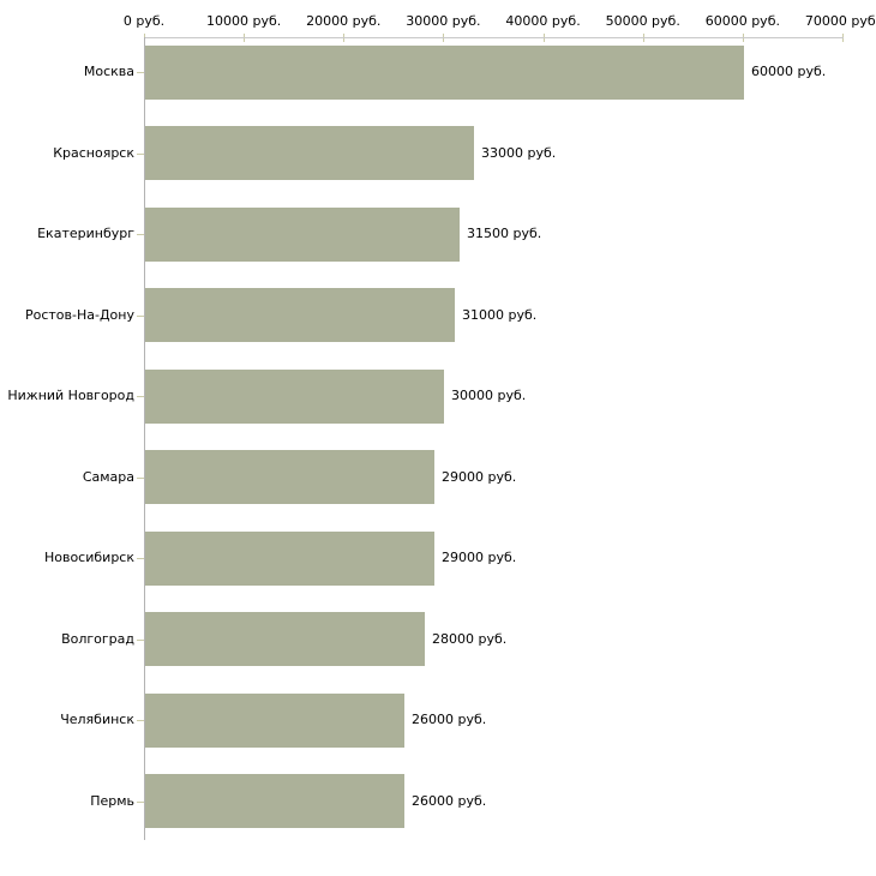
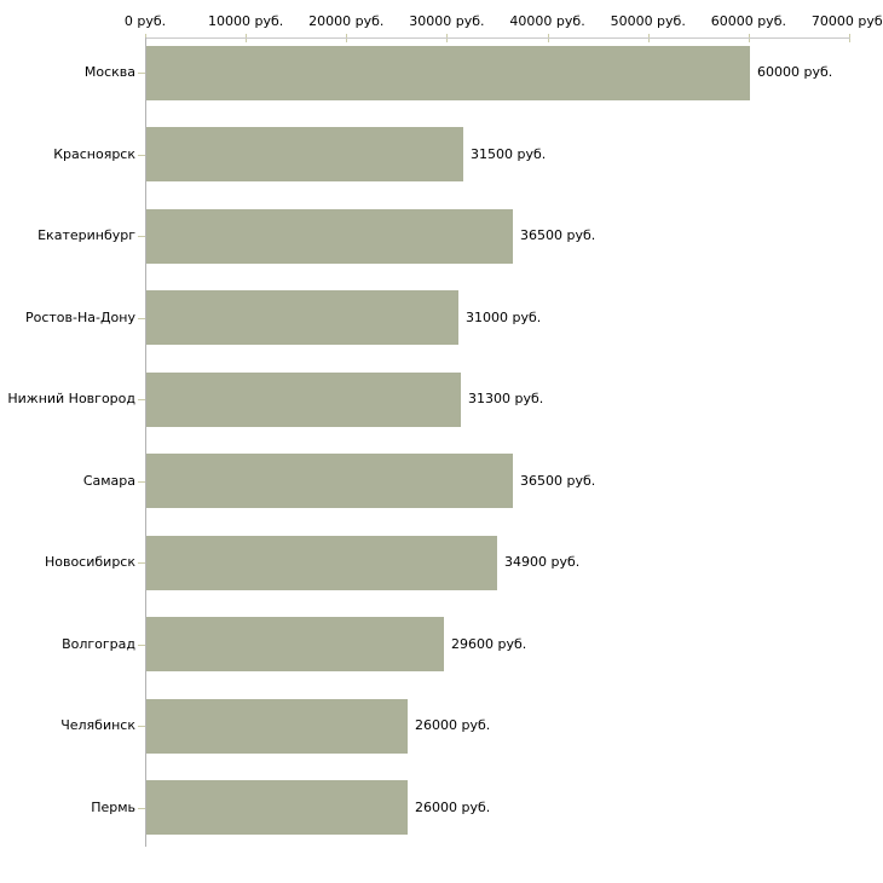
Красноярск: 33000 -> 31500
Екатеринбург: 31500 -> 36500
Нижний Новгород: 30000 -> 31300
Самара: 29000 -> 36500
Новосибирск: 29000 -> 34900
Волгоград: 28000 -> 29600
